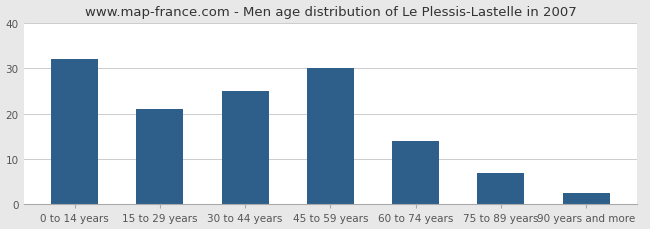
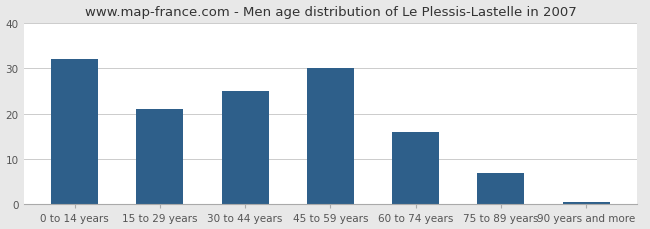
60 to 74 years: 14.0 -> 16.0
90 years and more: 2.5 -> 0.5
